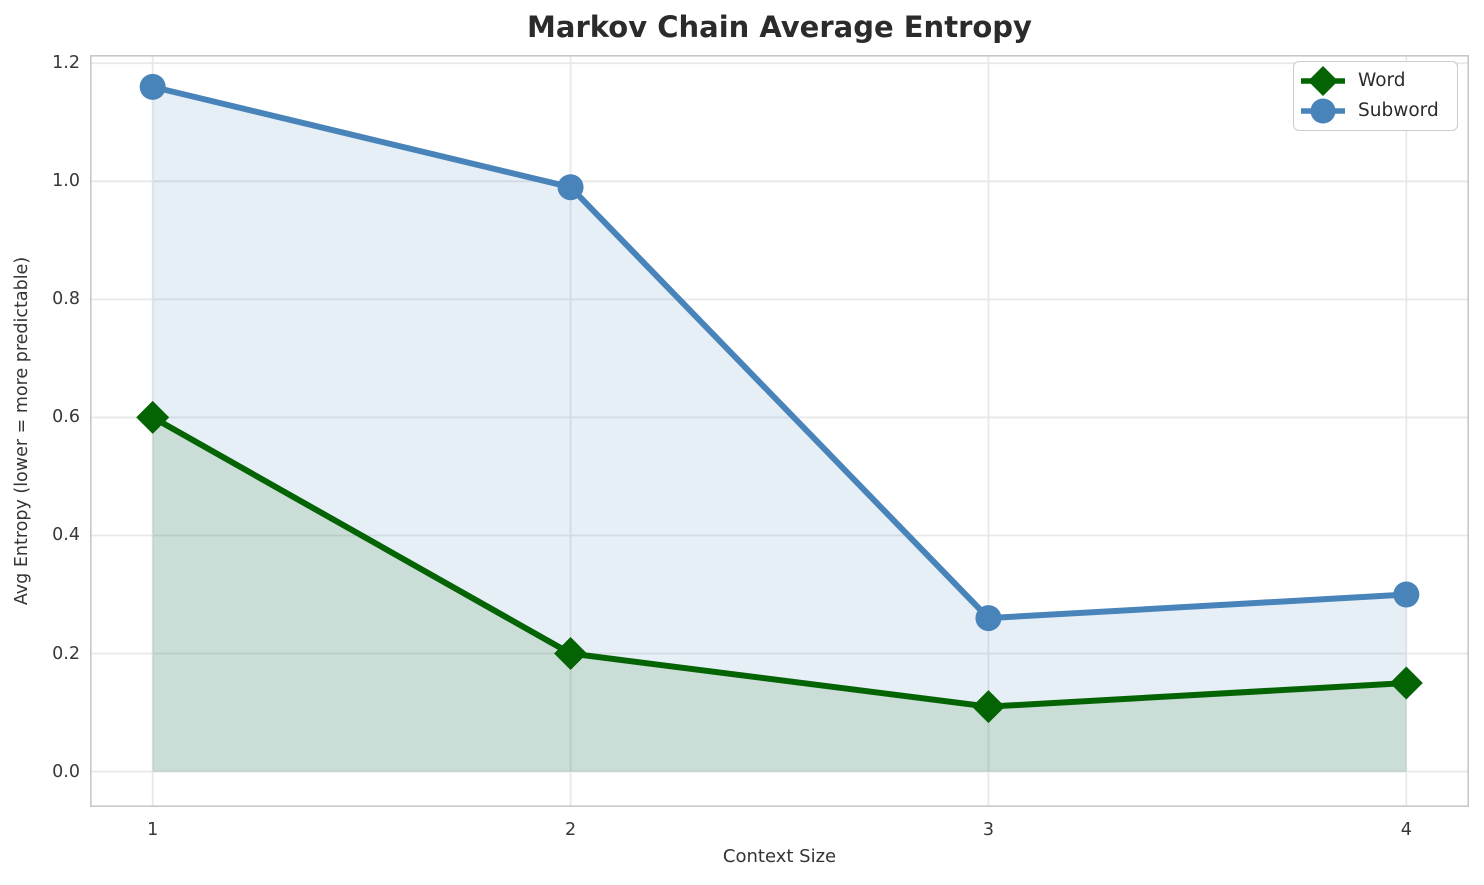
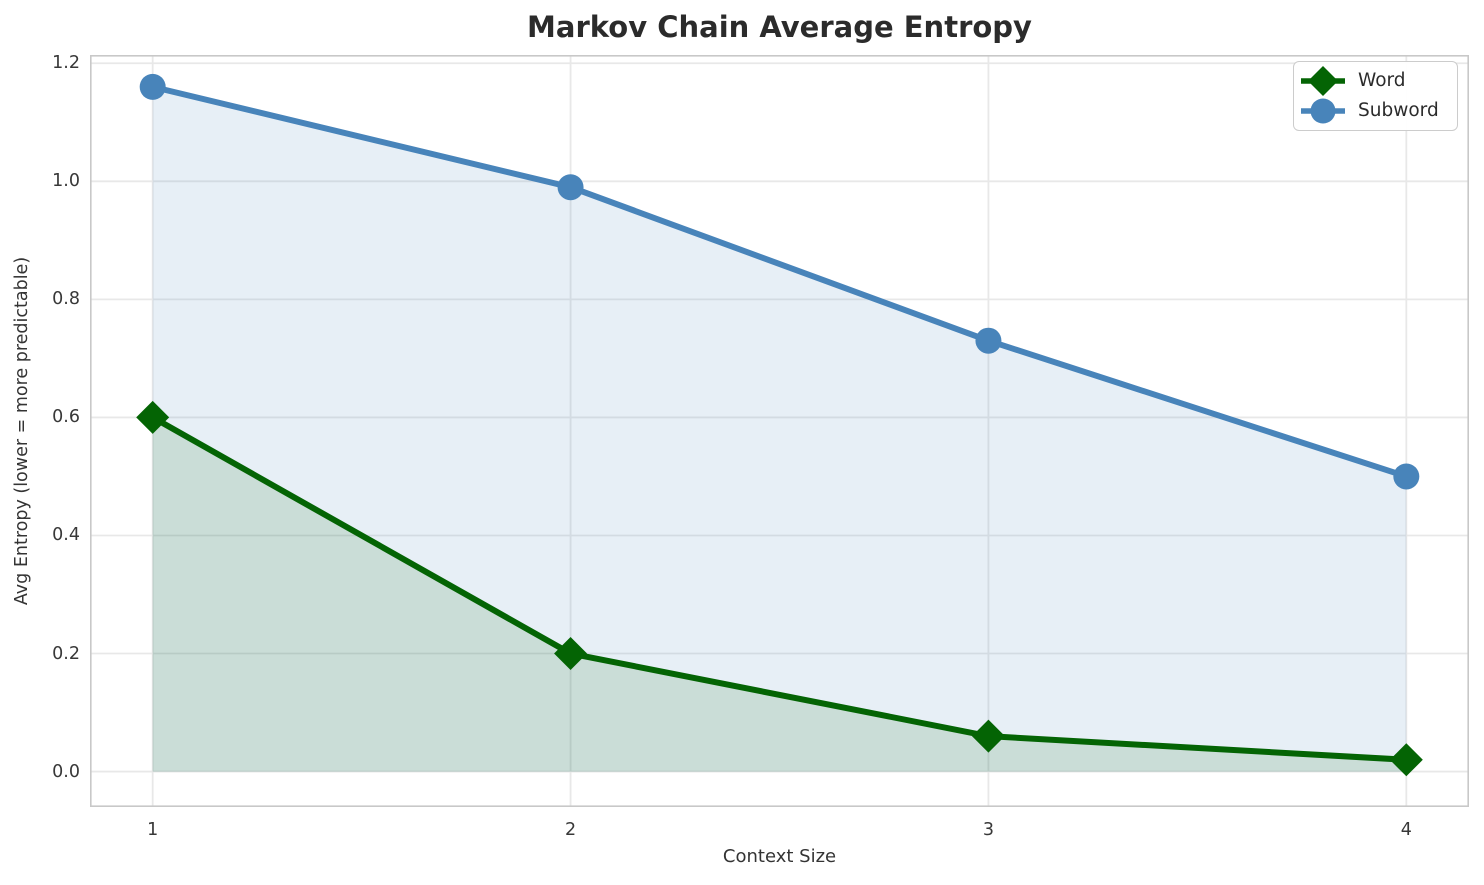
Word/3: 0.11 -> 0.06
Subword/3: 0.26 -> 0.73
Word/4: 0.15 -> 0.02
Subword/4: 0.30 -> 0.50
